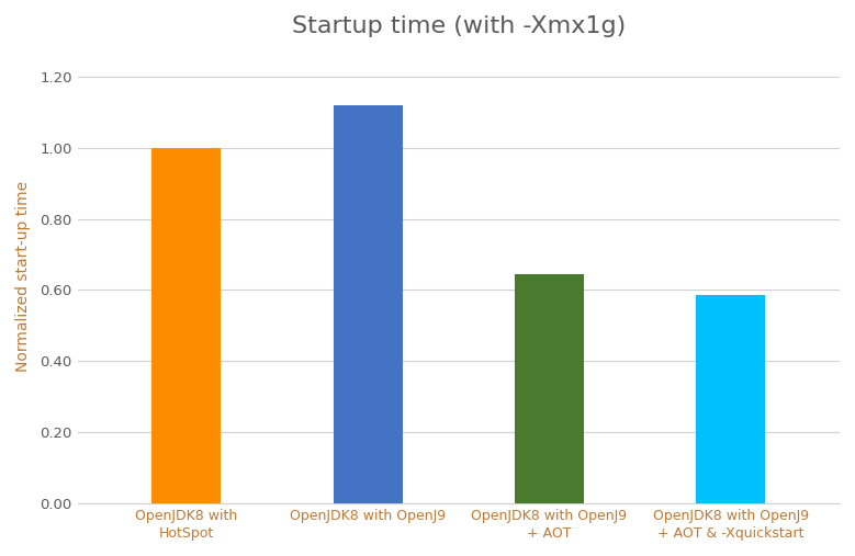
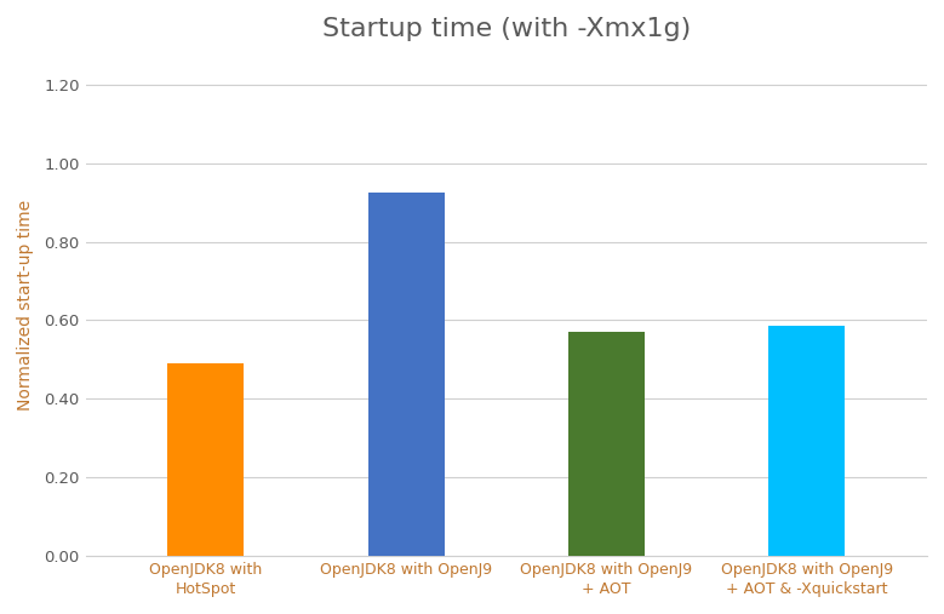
OpenJDK8 with HotSpot: 1.000 -> 0.490
OpenJDK8 with OpenJ9: 1.120 -> 0.925
OpenJDK8 with OpenJ9 + AOT: 0.645 -> 0.570
